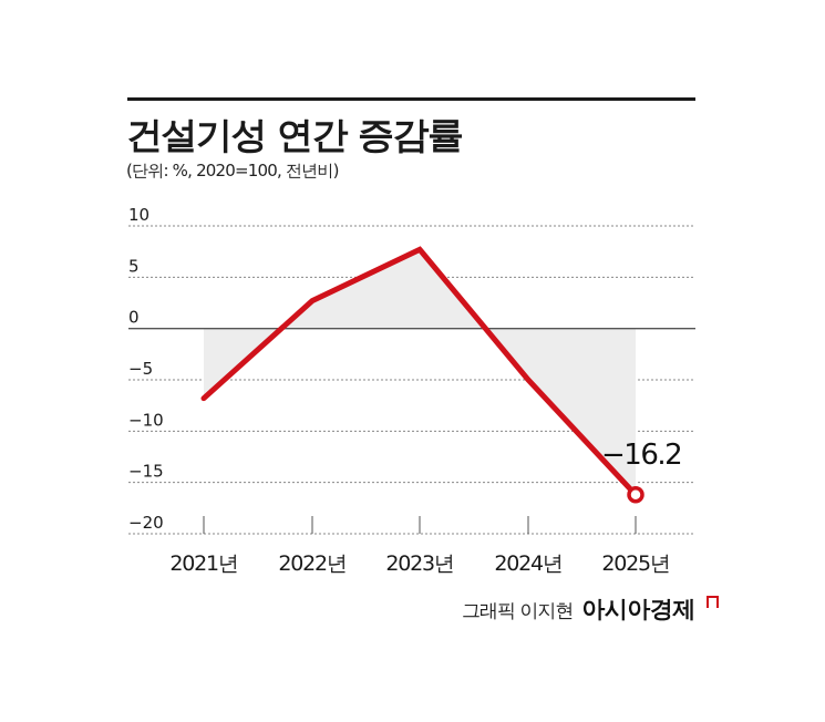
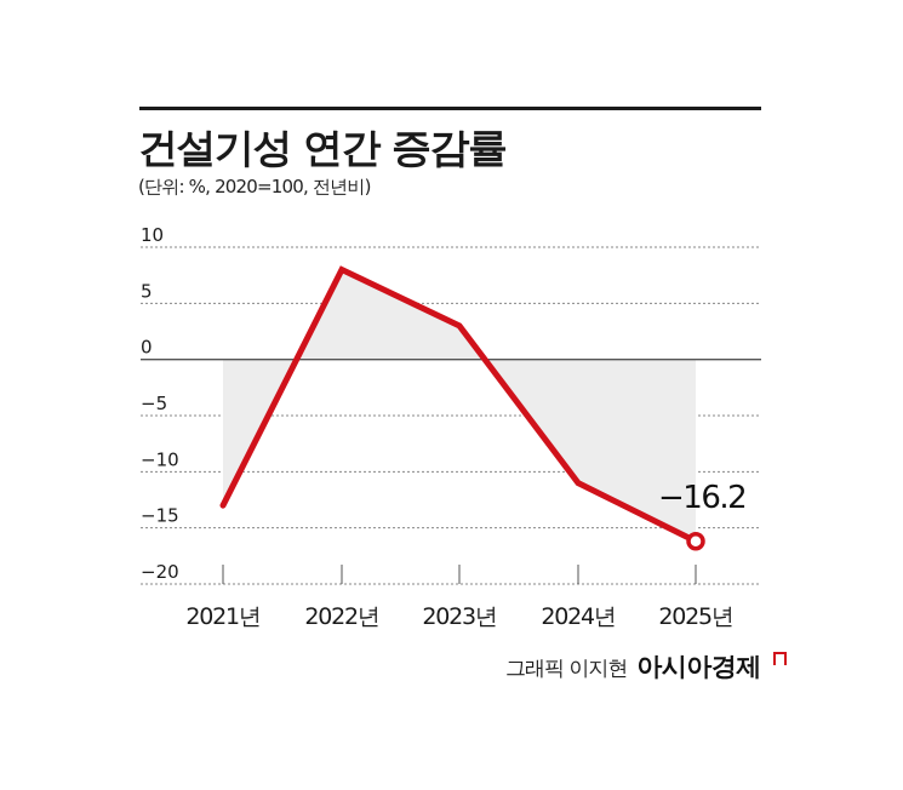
2021년: -7 -> -13
2022년: 3 -> 8
2023년: 8 -> 3
2024년: -5 -> -11
